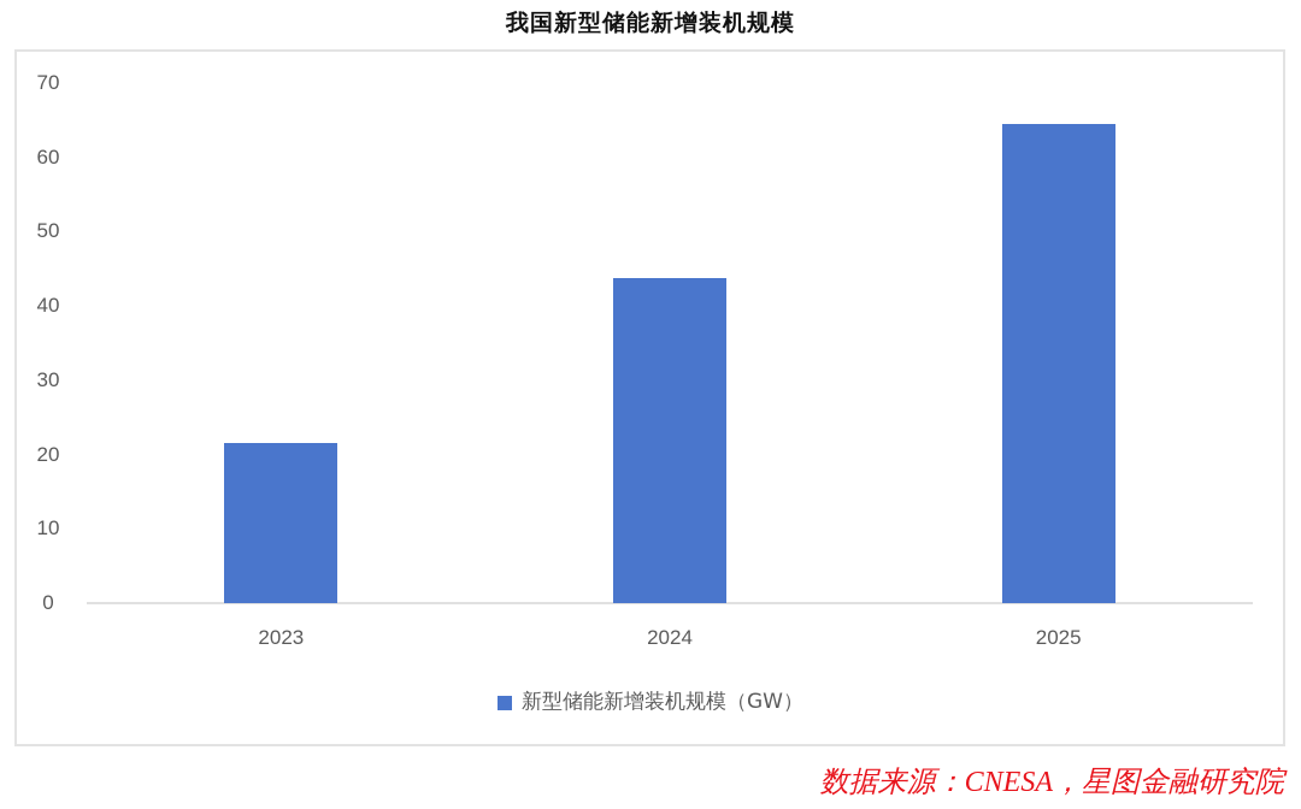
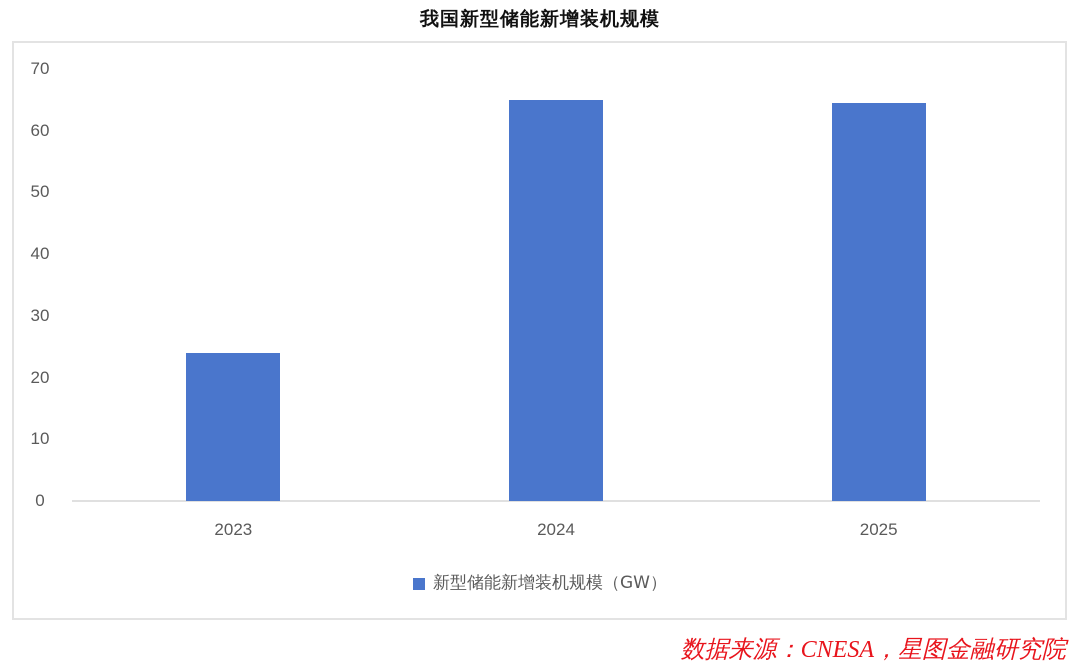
2023: 22 -> 24
2024: 44 -> 65
